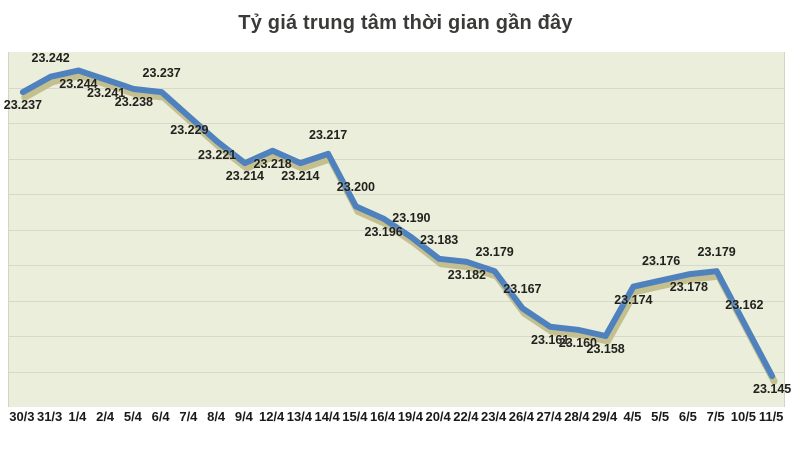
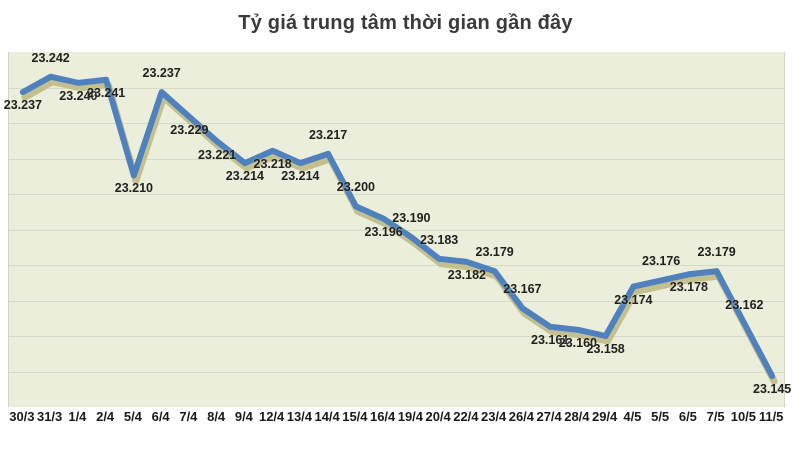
1/4: 23.244 -> 23.240
5/4: 23.238 -> 23.210
